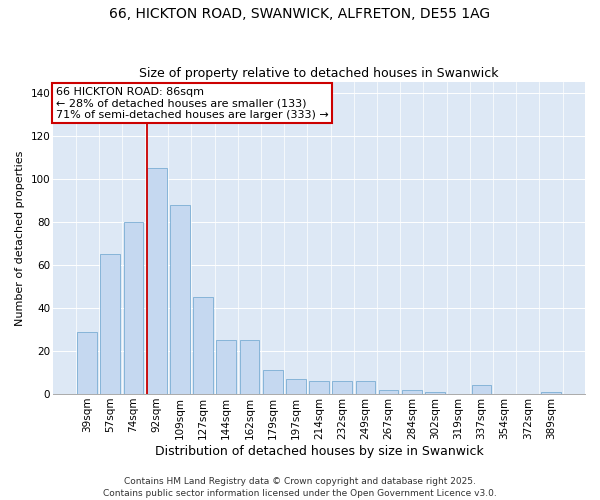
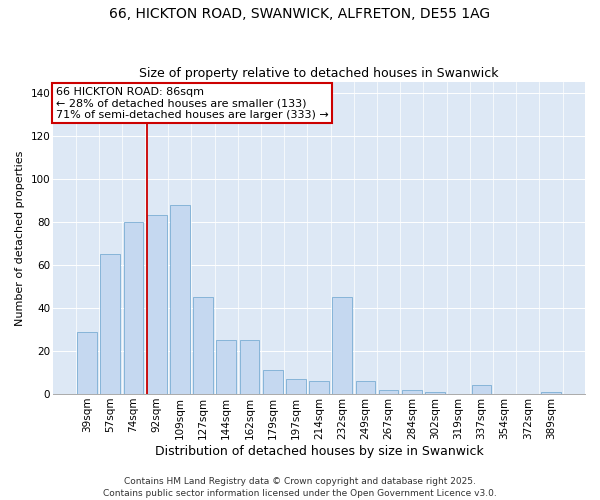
92sqm: 105 -> 83
232sqm: 6 -> 45
